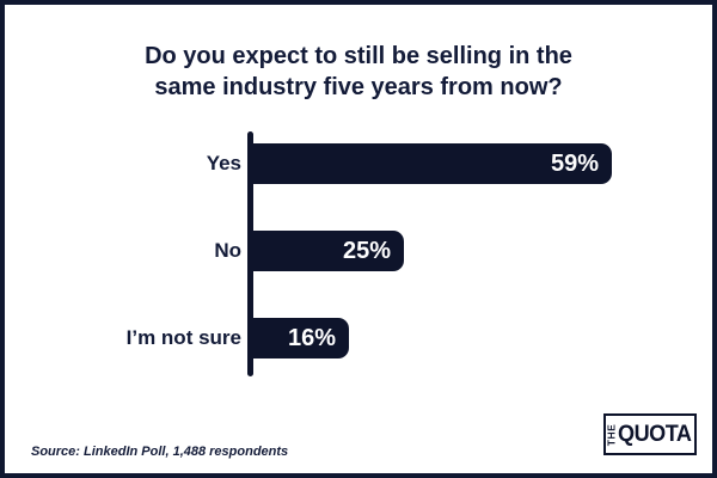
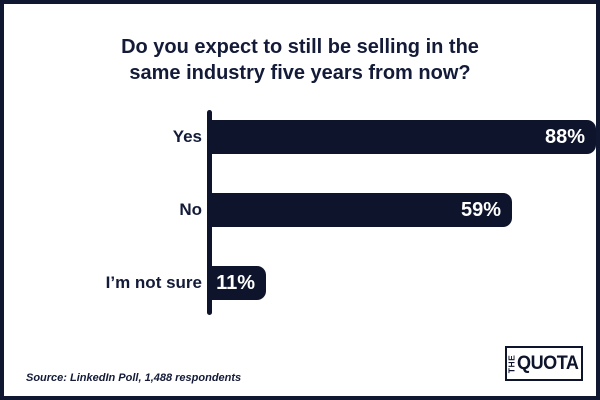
Yes: 59% -> 88%
No: 25% -> 59%
I’m not sure: 16% -> 11%
